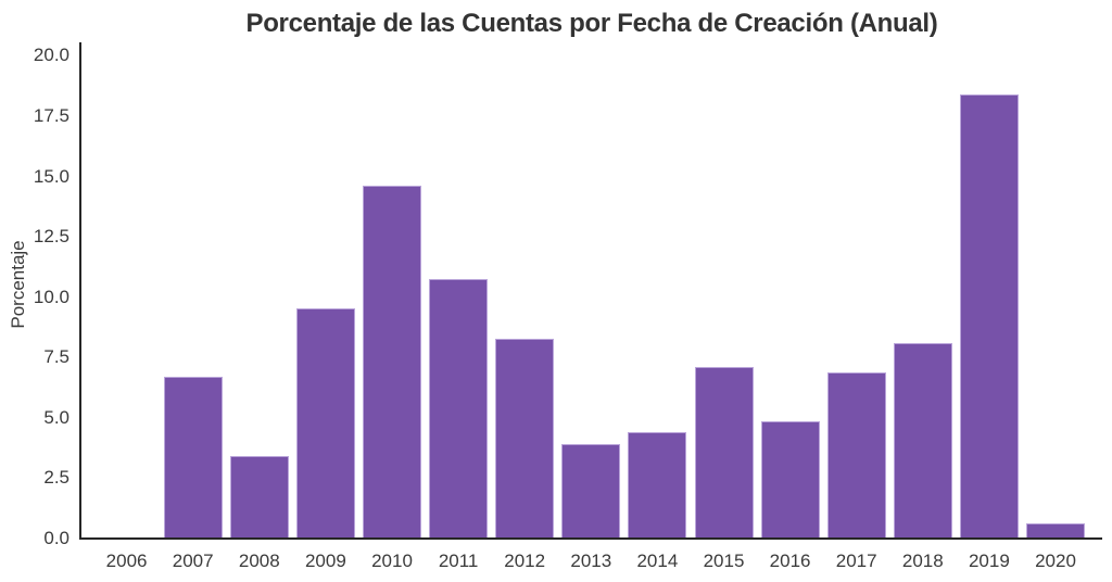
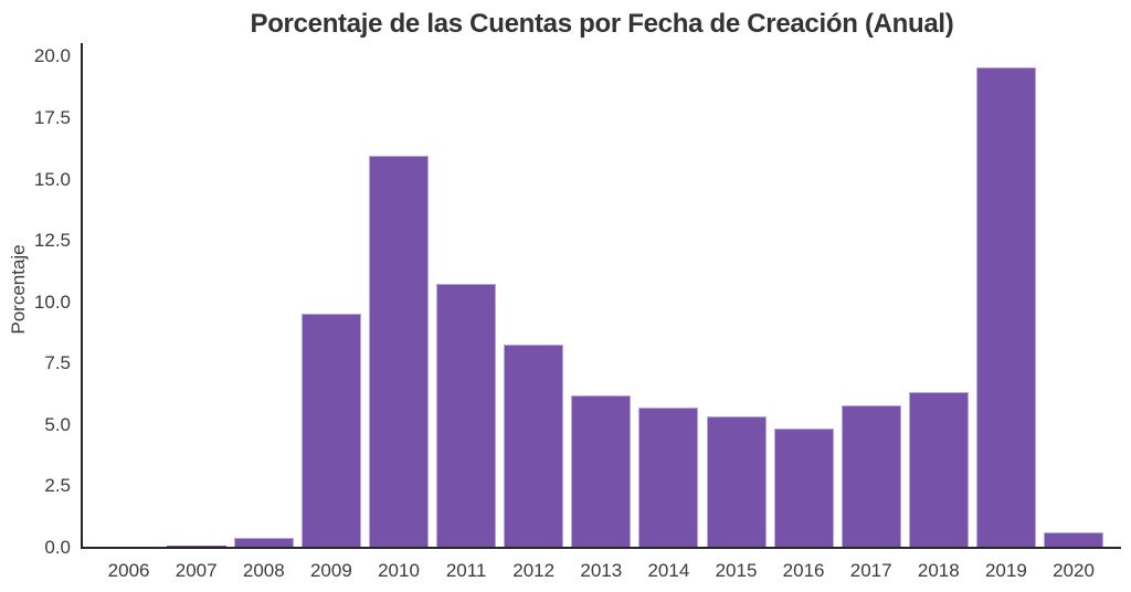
2007: 6.7 -> 0.1
2008: 3.4 -> 0.4
2010: 14.6 -> 15.9
2013: 3.9 -> 6.2
2014: 4.4 -> 5.7
2015: 7.1 -> 5.3
2017: 6.9 -> 5.8
2018: 8.1 -> 6.3
2019: 18.4 -> 19.6
